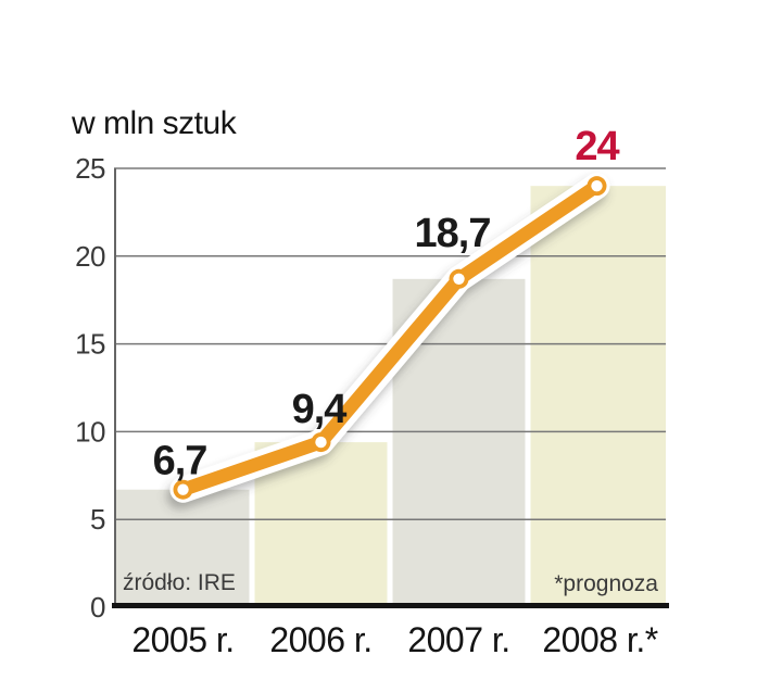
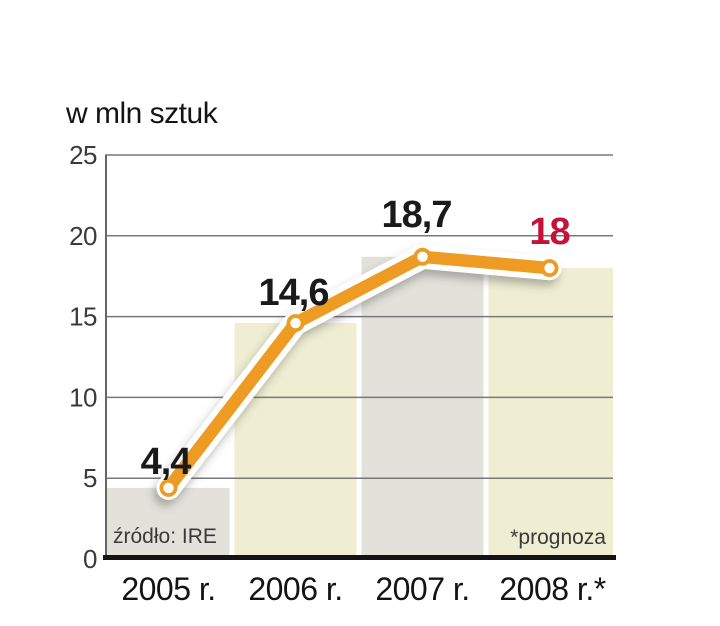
2005 r.: 6,7 -> 4,4
2006 r.: 9,4 -> 14,6
2008 r.*: 24 -> 18
